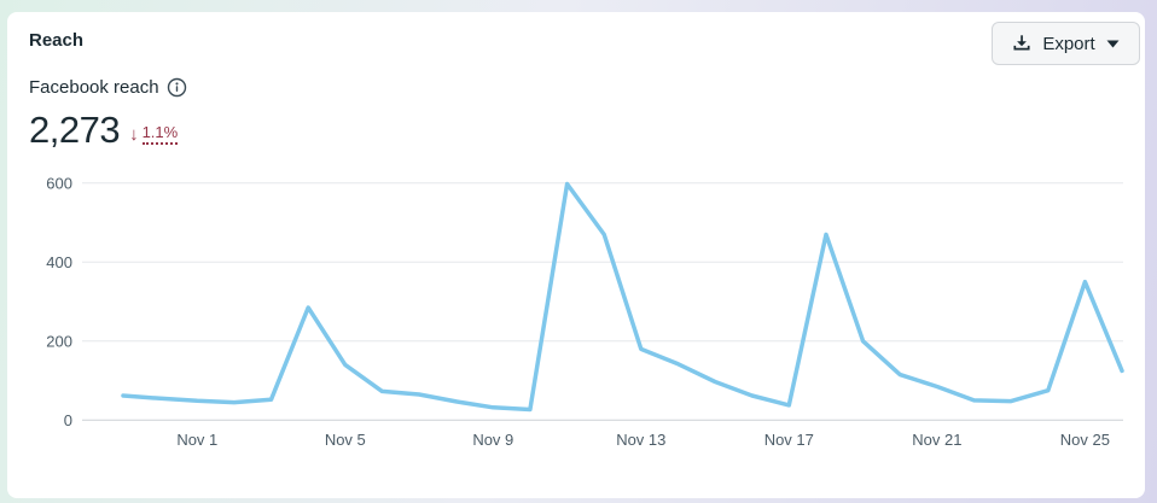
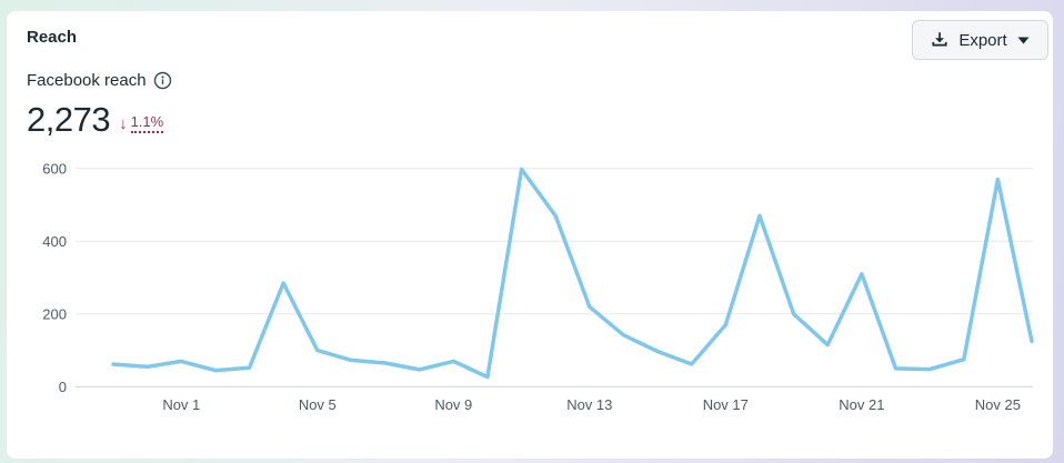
Nov 1: 50 -> 70
Nov 5: 140 -> 100
Nov 9: 30 -> 70
Nov 13: 180 -> 220
Nov 17: 40 -> 170
Nov 21: 80 -> 310
Nov 25: 350 -> 570
